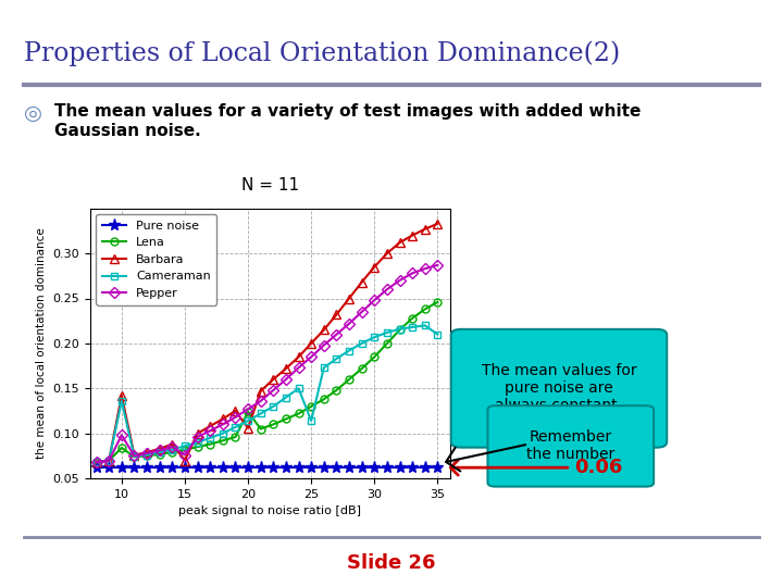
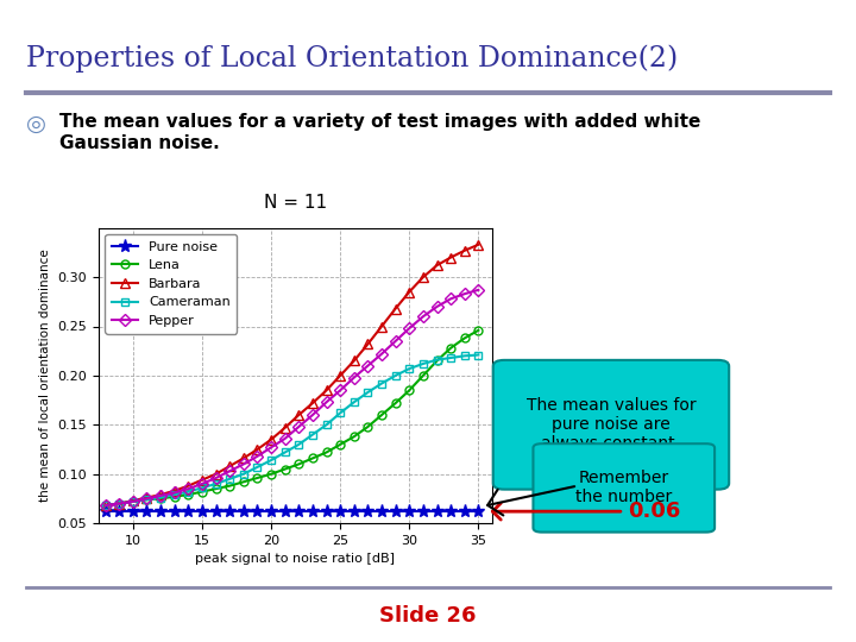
Lena/10: 0.084 -> 0.072
Barbara/10: 0.142 -> 0.073
Cameraman/10: 0.136 -> 0.072
Pepper/10: 0.098 -> 0.072
Barbara/15: 0.070 -> 0.094
Pepper/15: 0.076 -> 0.090
Lena/20: 0.124 -> 0.100
Barbara/20: 0.106 -> 0.135
Cameraman/25: 0.114 -> 0.162
Cameraman/35: 0.210 -> 0.221
